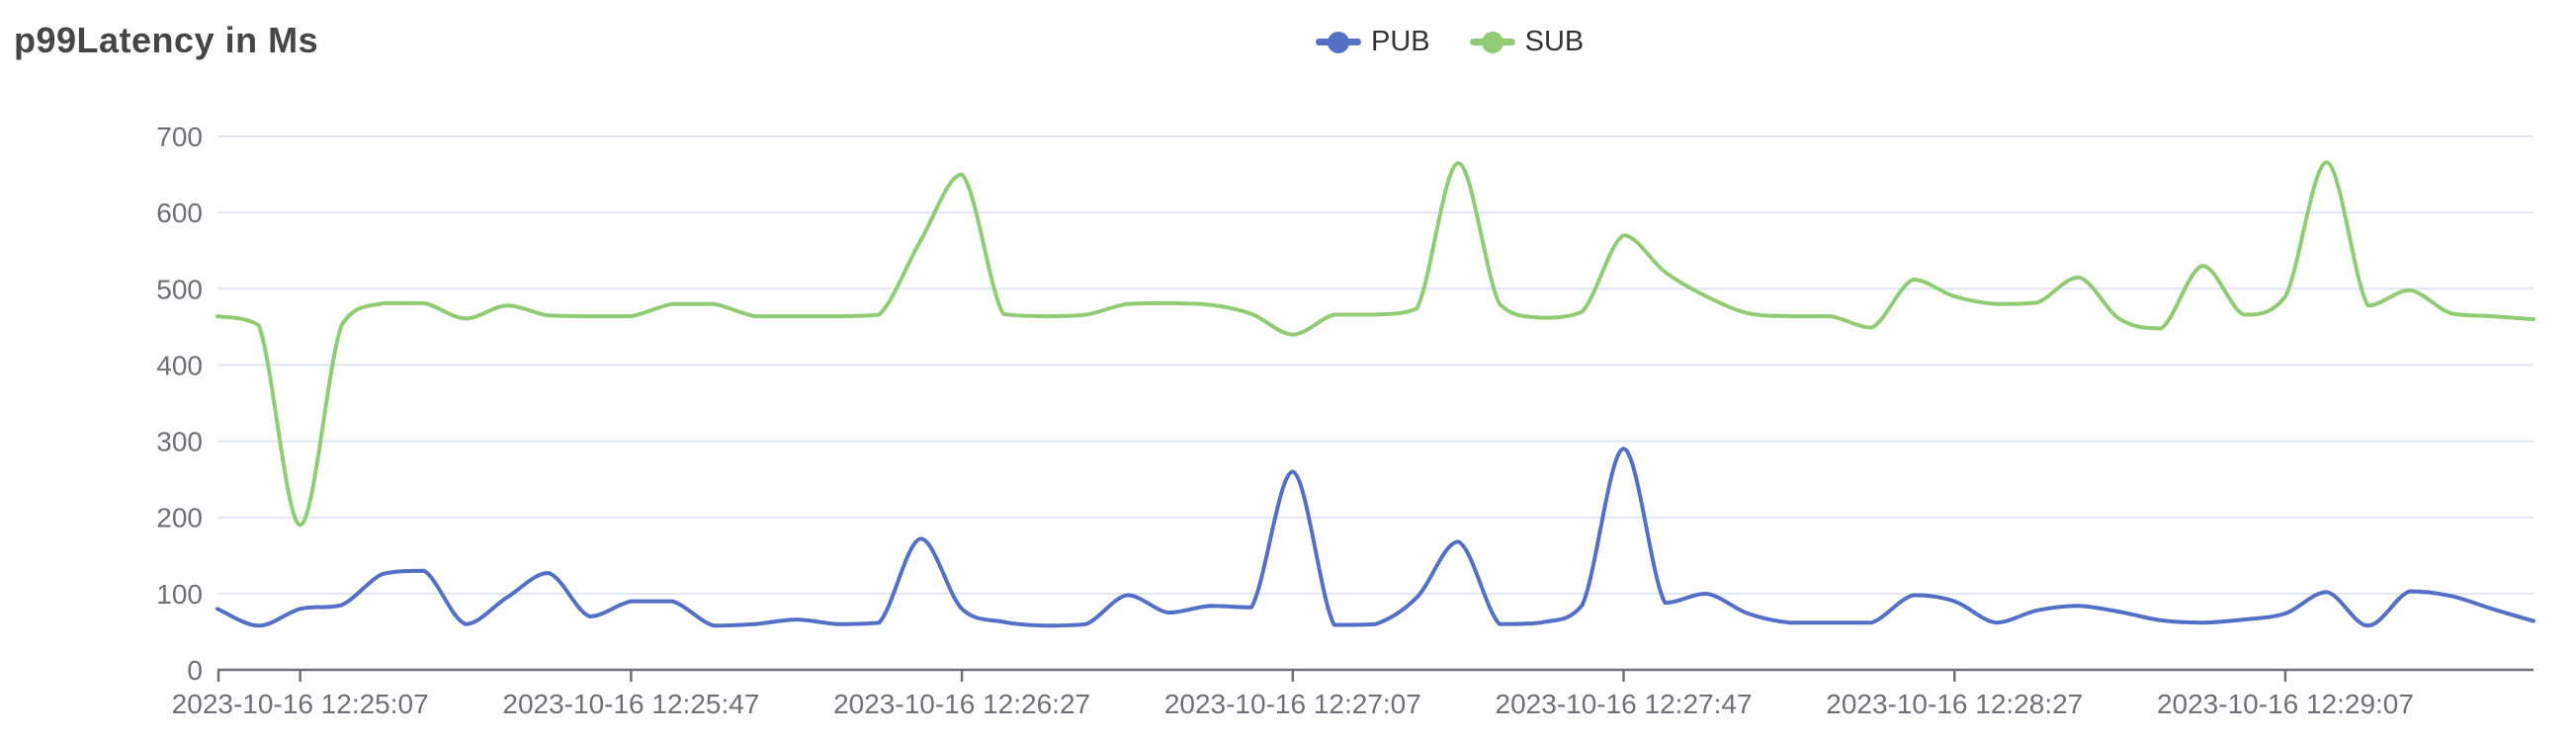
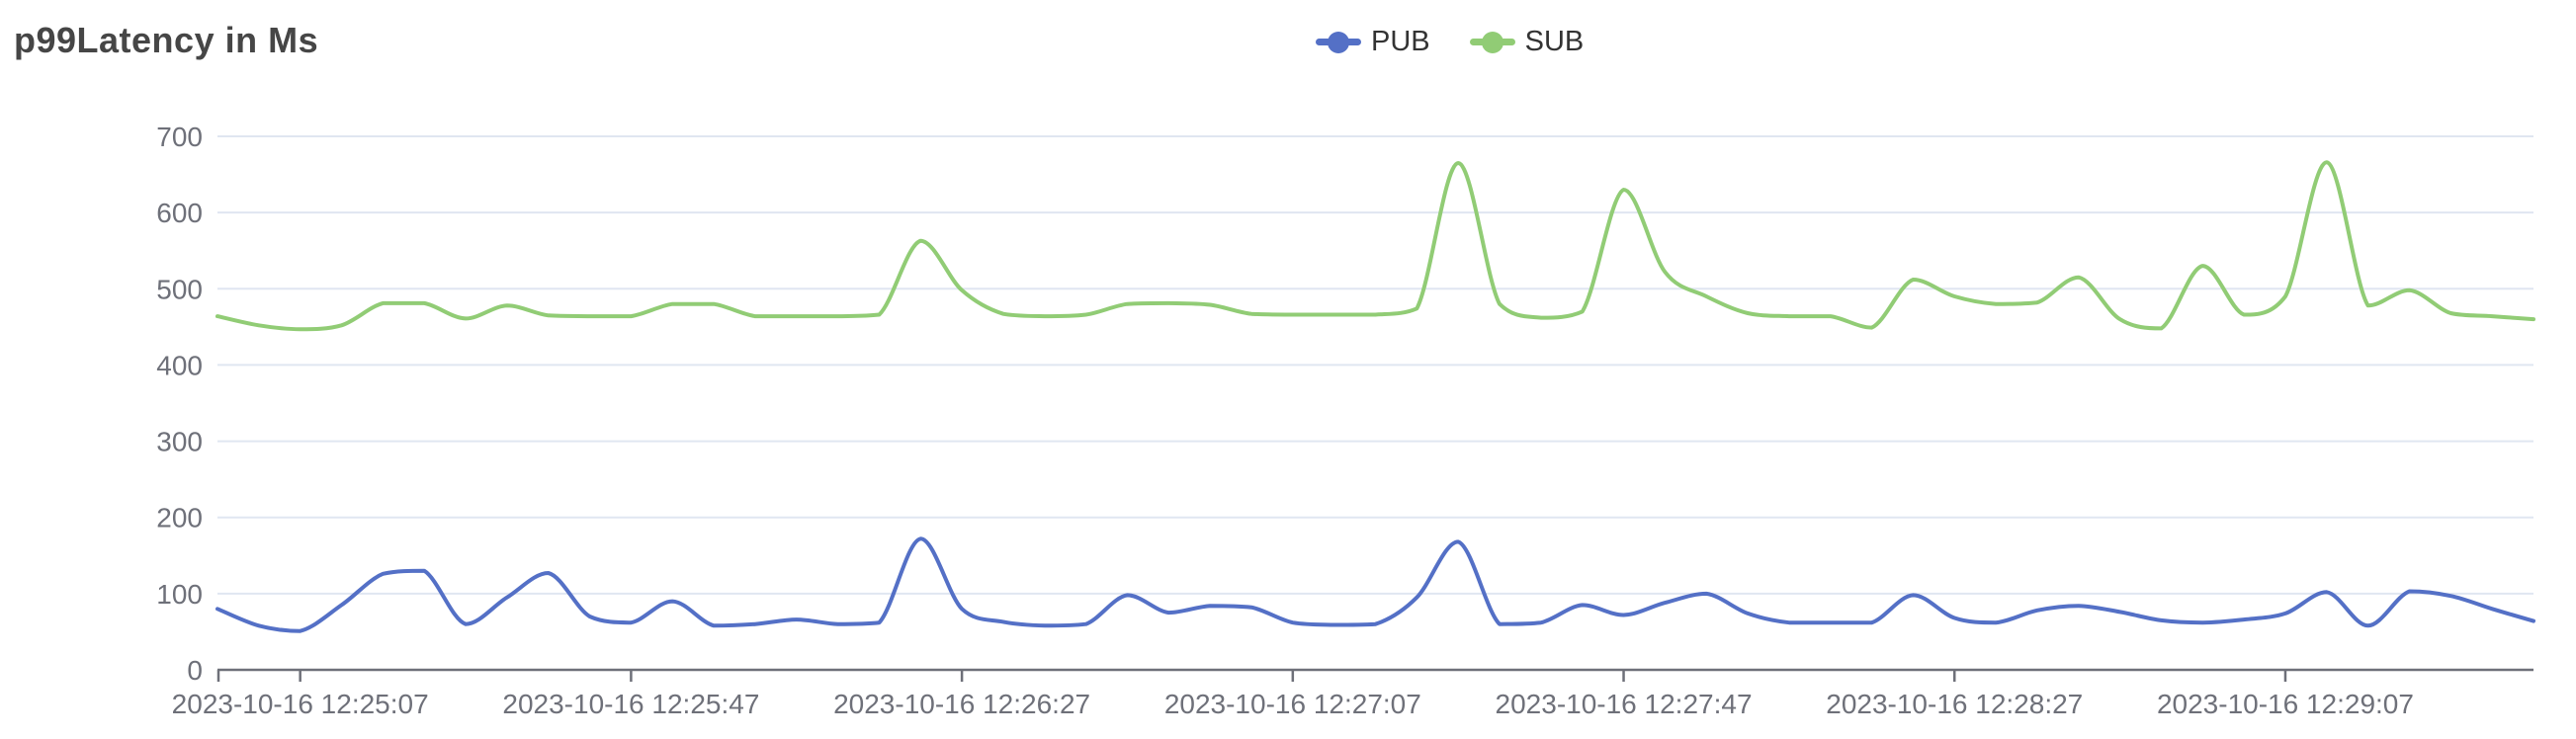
PUB/2023-10-16 12:25:07: 80 -> 50
SUB/2023-10-16 12:25:07: 190 -> 450
PUB/2023-10-16 12:25:47: 90 -> 60
SUB/2023-10-16 12:26:27: 650 -> 500
PUB/2023-10-16 12:27:07: 260 -> 60
SUB/2023-10-16 12:27:07: 440 -> 470
PUB/2023-10-16 12:27:47: 290 -> 70
SUB/2023-10-16 12:27:47: 570 -> 630
PUB/2023-10-16 12:28:27: 90 -> 70
